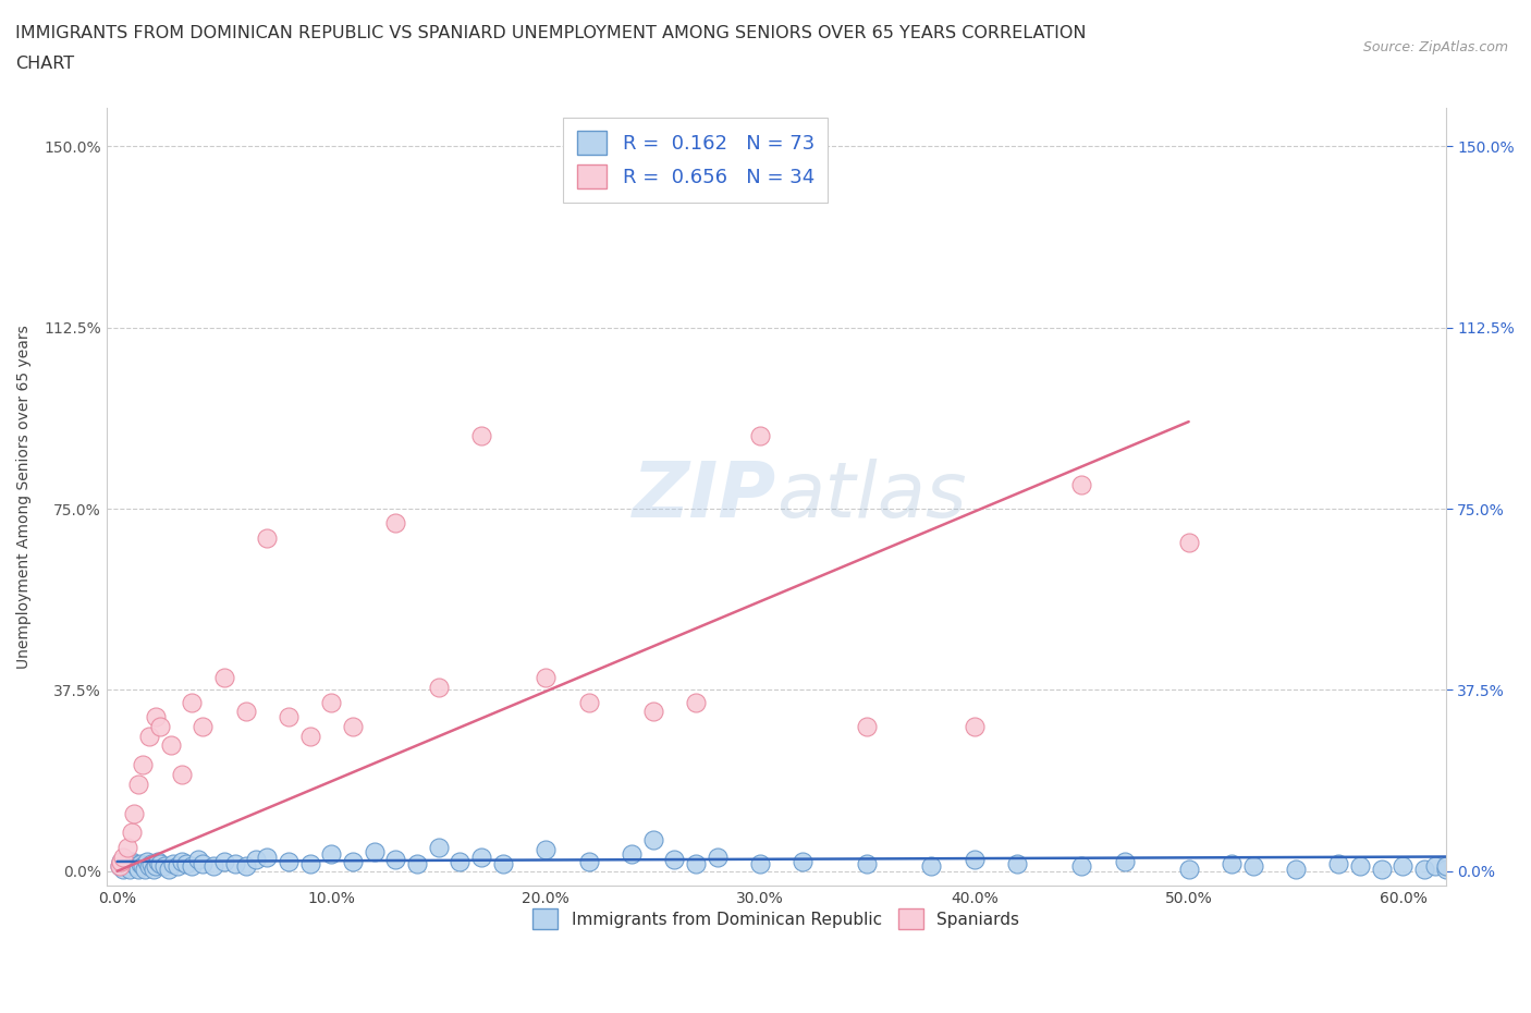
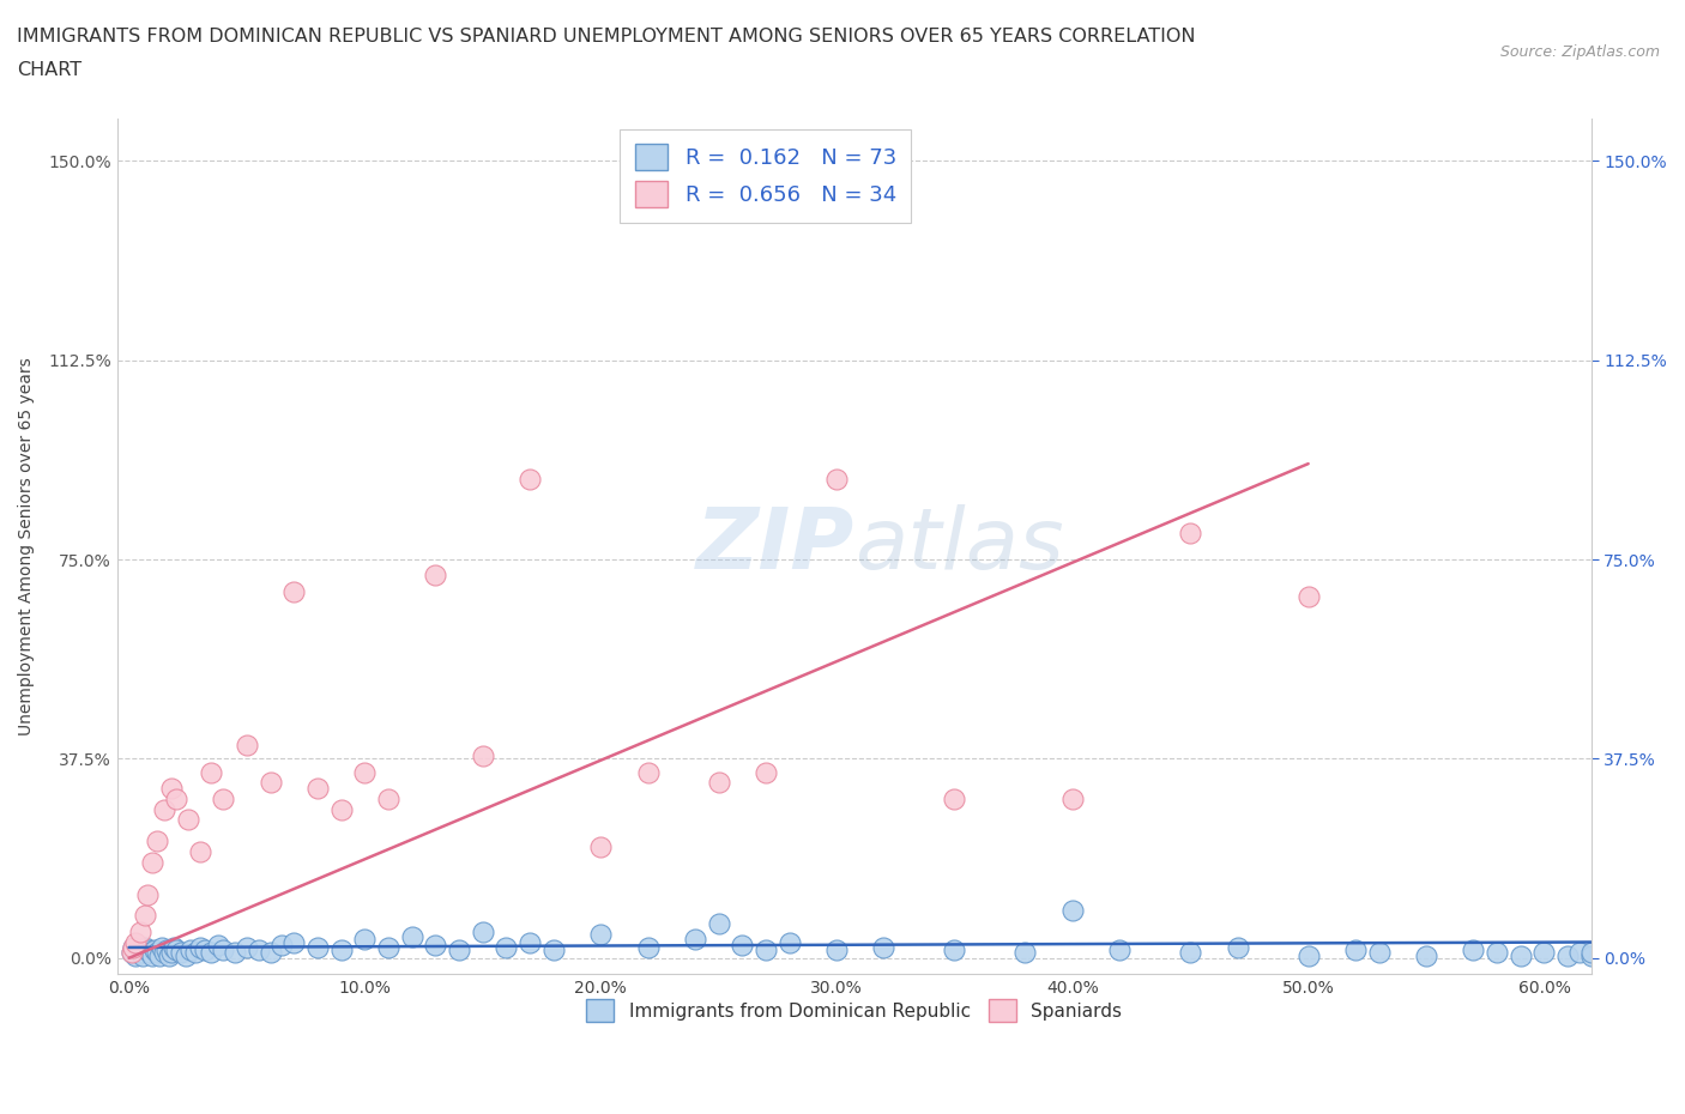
Spaniards/20.0%: 40% -> 21%
Immigrants from Dominican Republic/40.0%: 2.5% -> 9.0%
